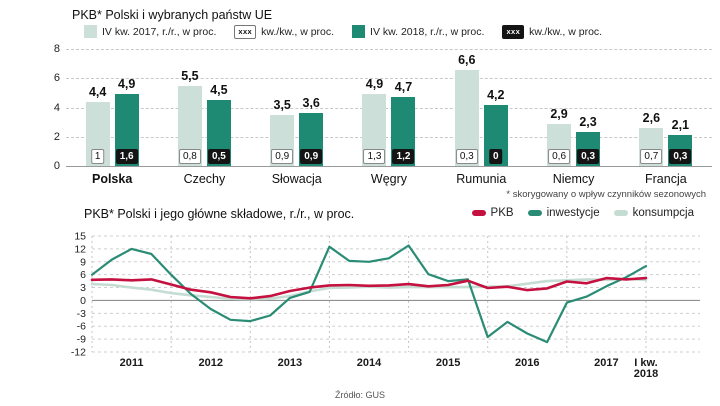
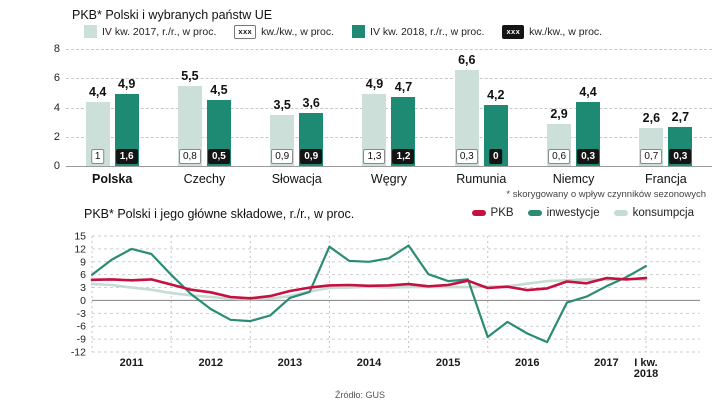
PKB* Polski i wybranych państw UE/IV kw. 2018, r./r., w proc./Niemcy: 2,3 -> 4,4
PKB* Polski i wybranych państw UE/IV kw. 2018, r./r., w proc./Francja: 2,1 -> 2,7
